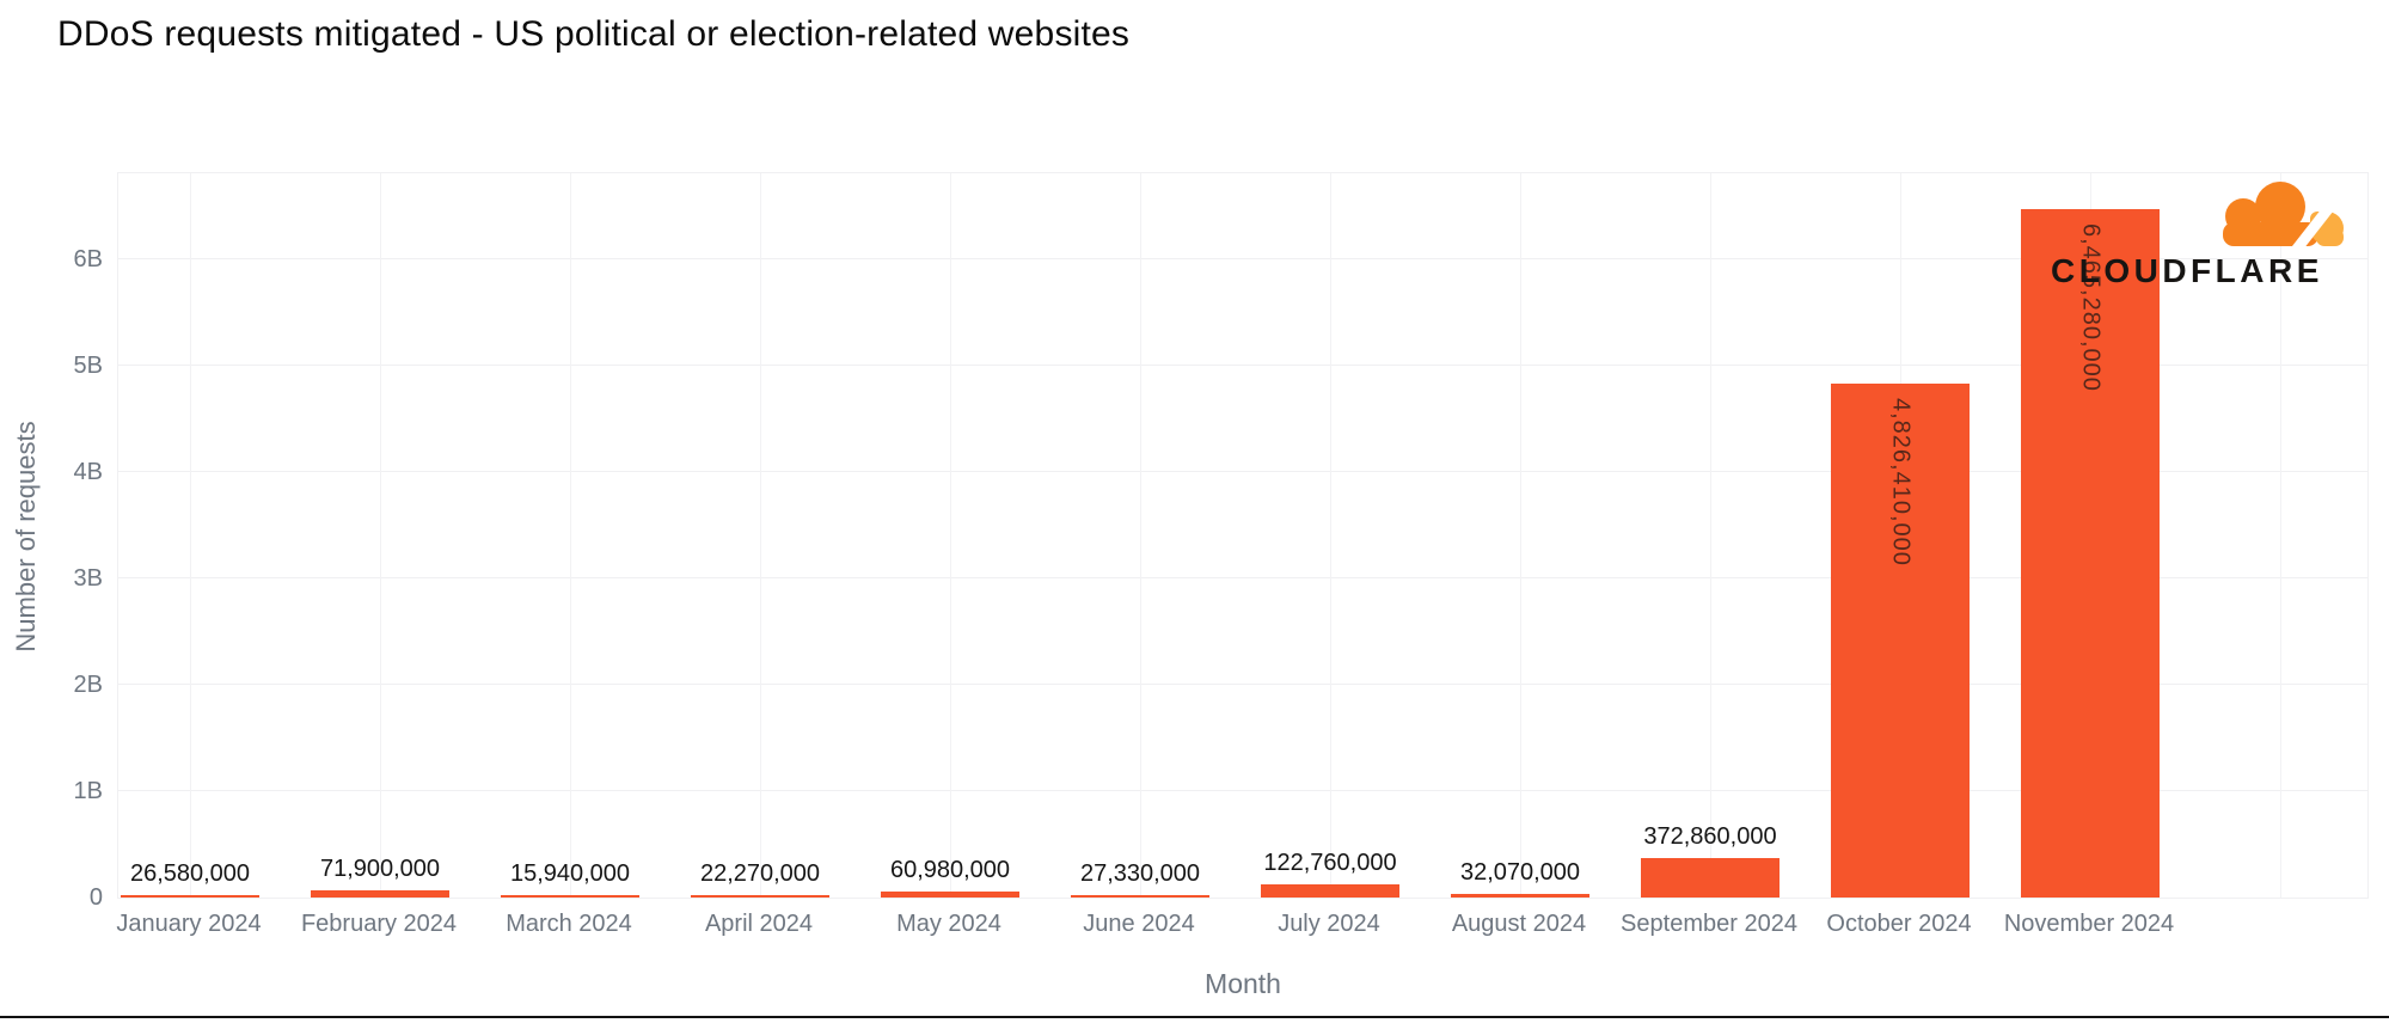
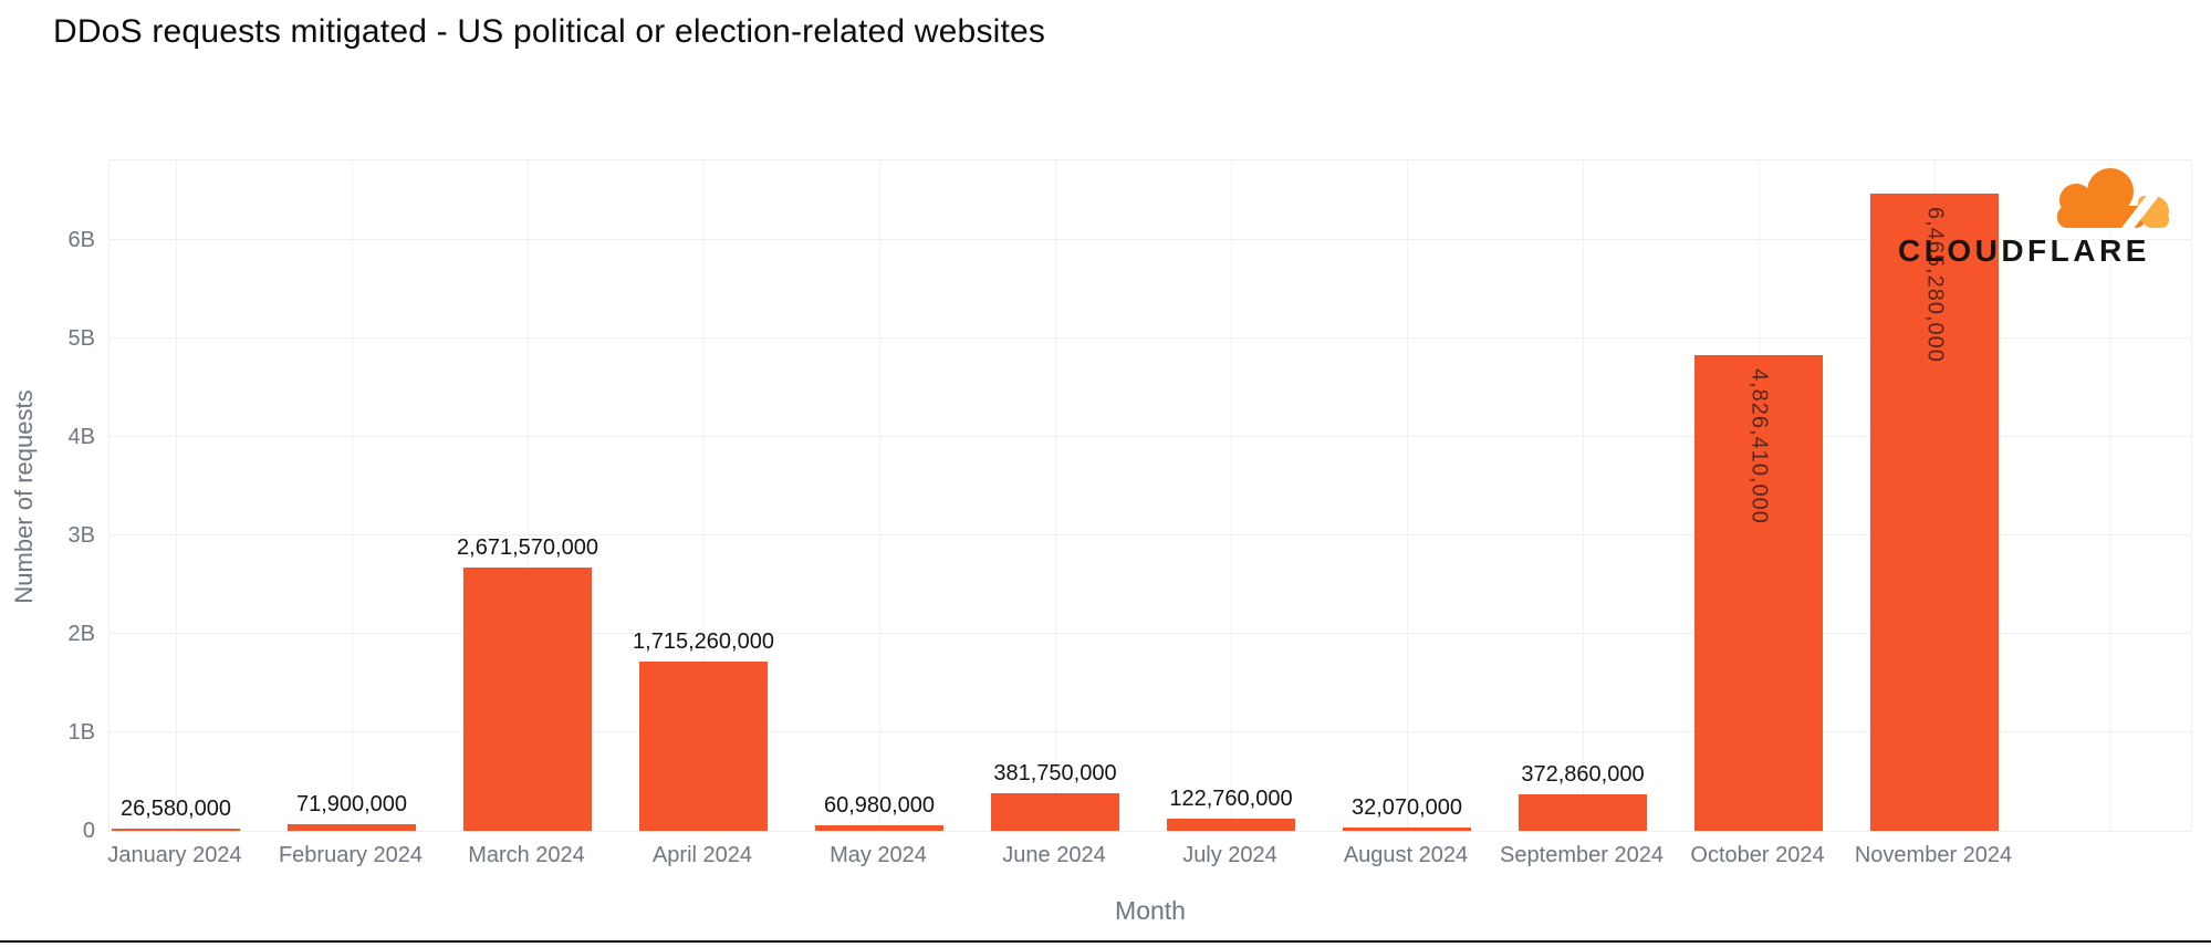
March 2024: 15,940,000 -> 2,671,570,000
April 2024: 22,270,000 -> 1,715,260,000
June 2024: 27,330,000 -> 381,750,000
